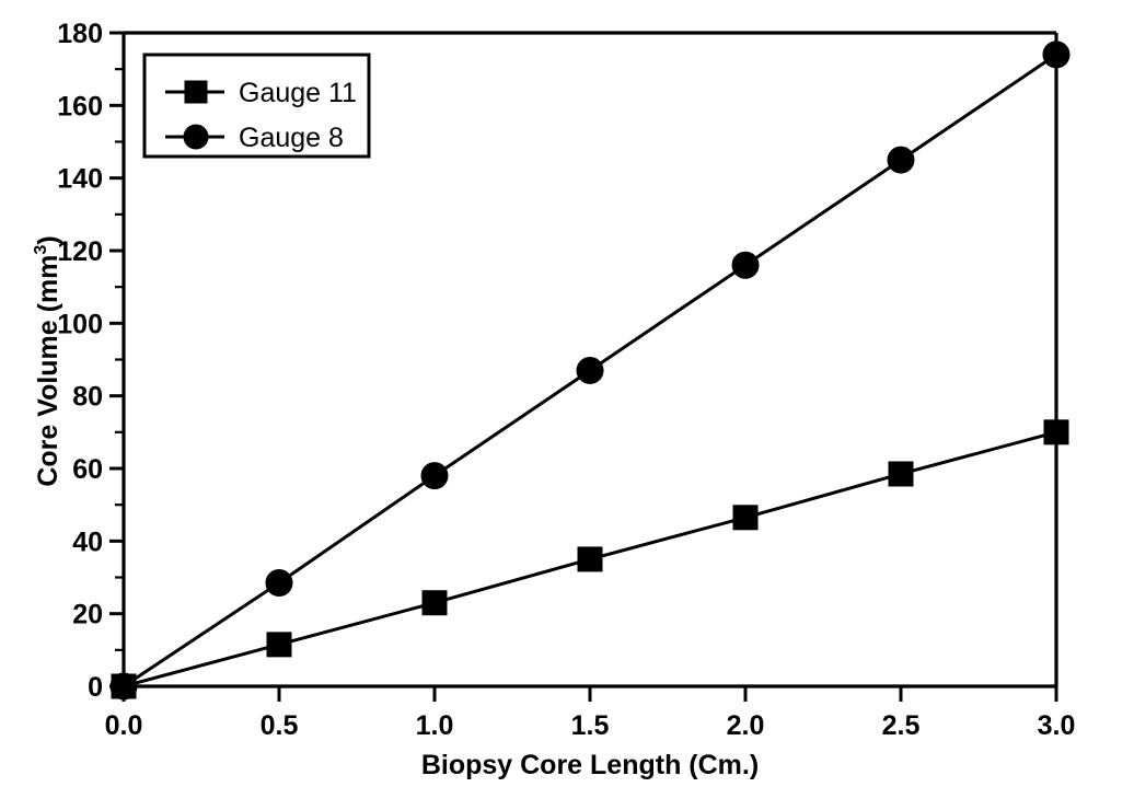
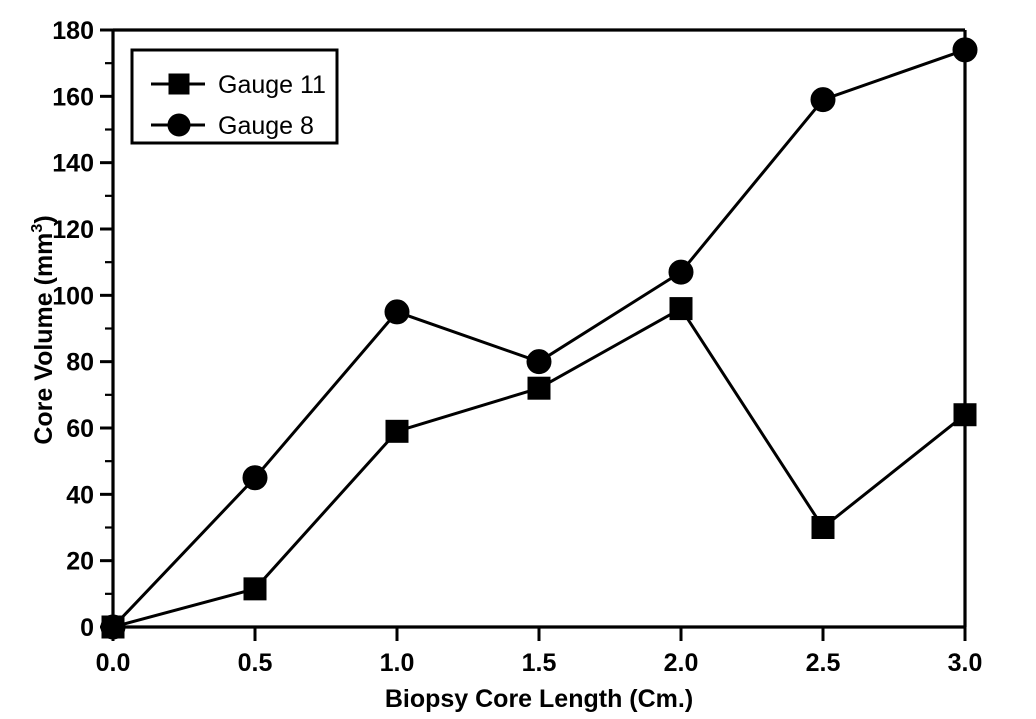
Gauge 8/0.5: 28 -> 45
Gauge 11/1.0: 23 -> 59
Gauge 8/1.0: 58 -> 95
Gauge 11/1.5: 35 -> 72
Gauge 8/1.5: 87 -> 80
Gauge 11/2.0: 46 -> 96
Gauge 8/2.0: 116 -> 107
Gauge 11/2.5: 58 -> 30
Gauge 8/2.5: 145 -> 159
Gauge 11/3.0: 70 -> 64
